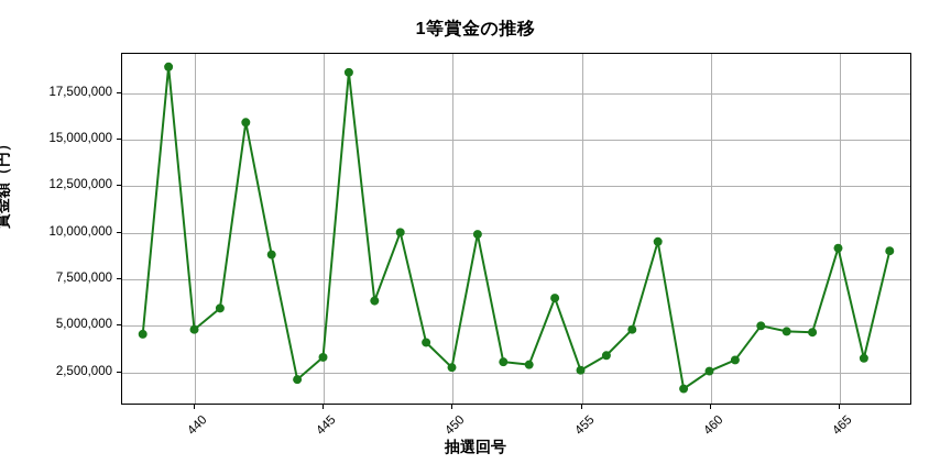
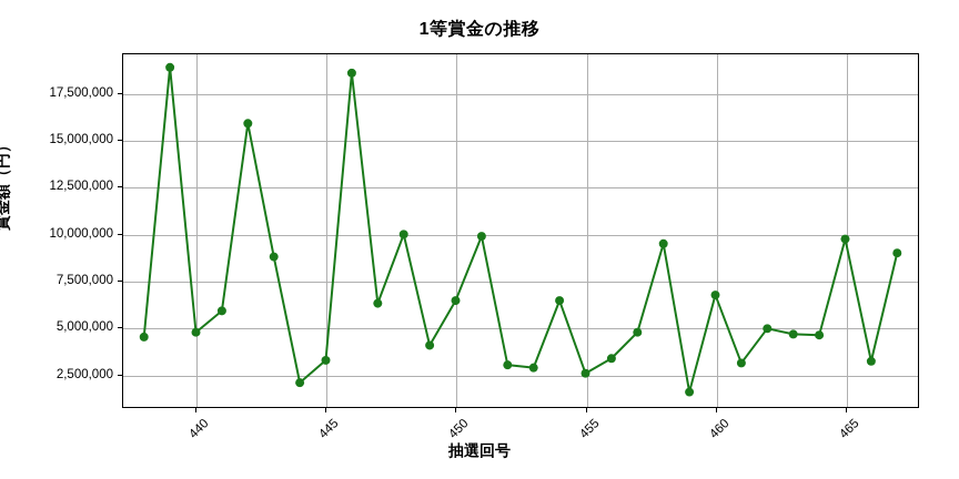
450: 2600000 -> 6400000
460: 2400000 -> 6700000
465: 9100000 -> 9700000
